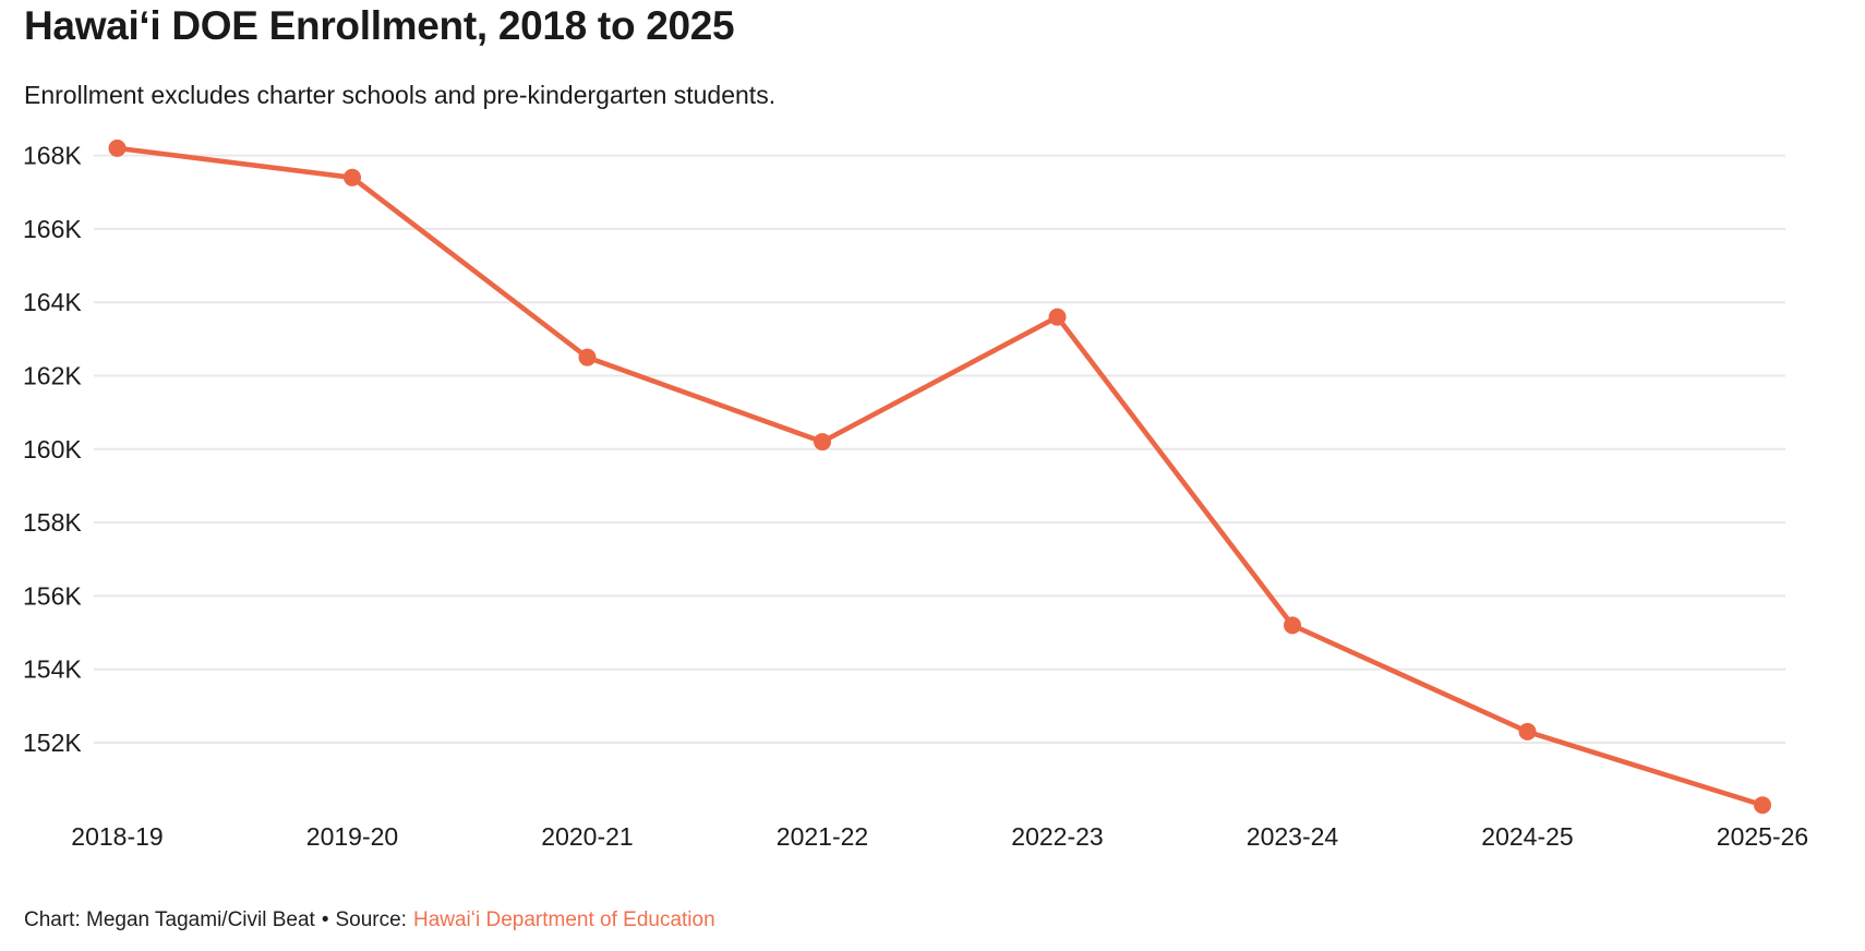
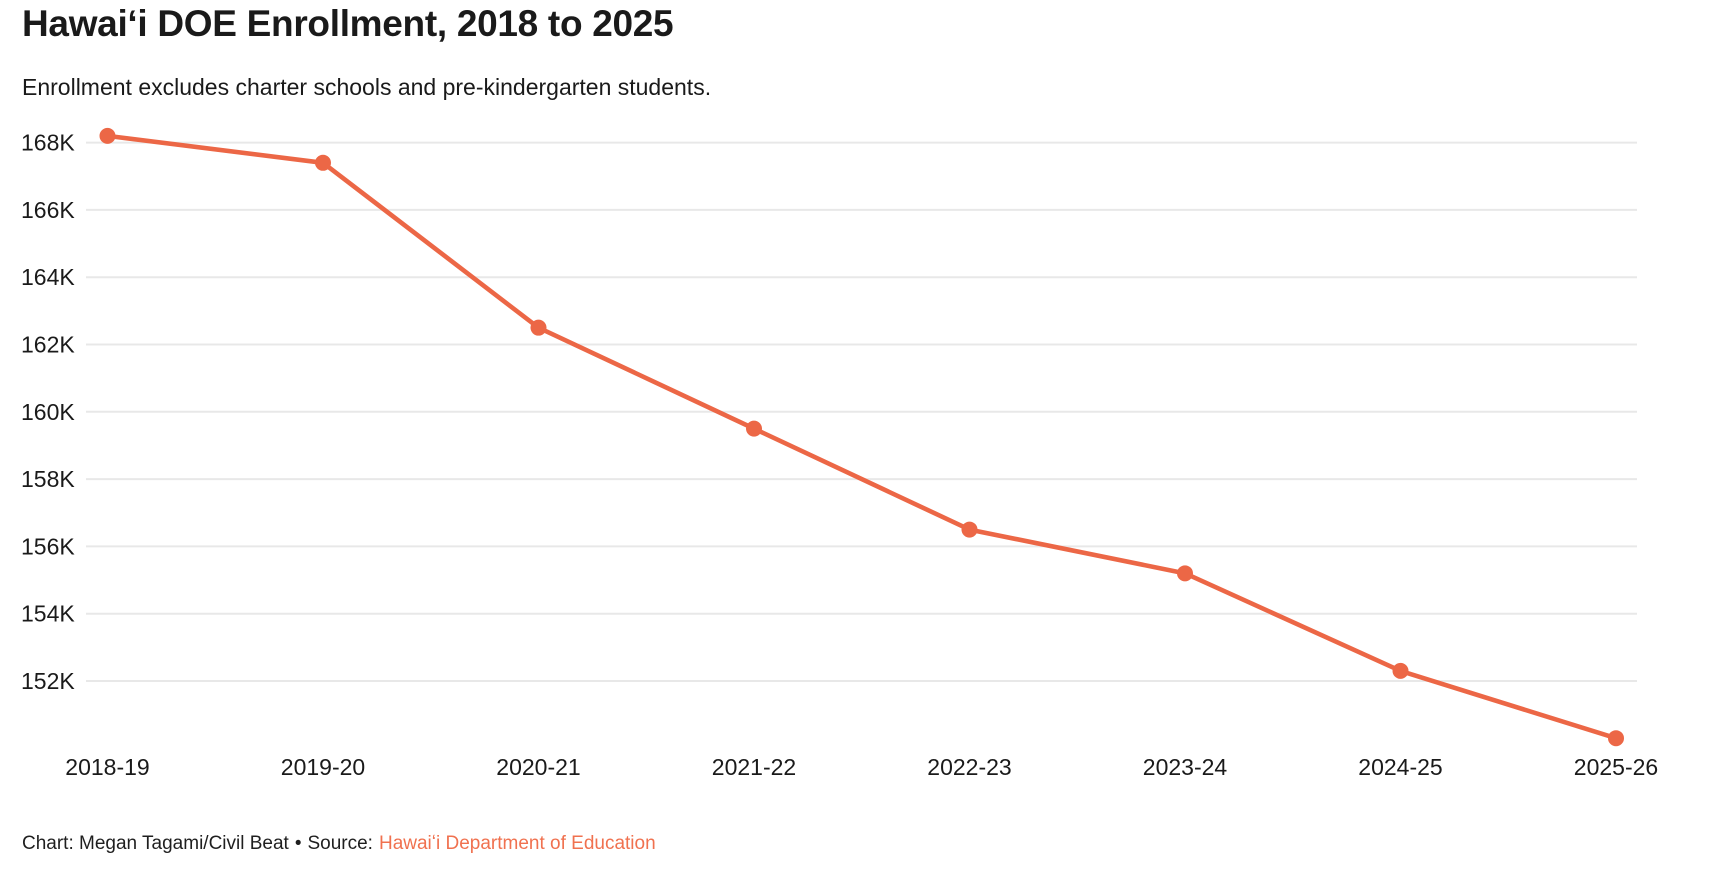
2021-22: 160.2K -> 159.5K
2022-23: 163.6K -> 156.5K
